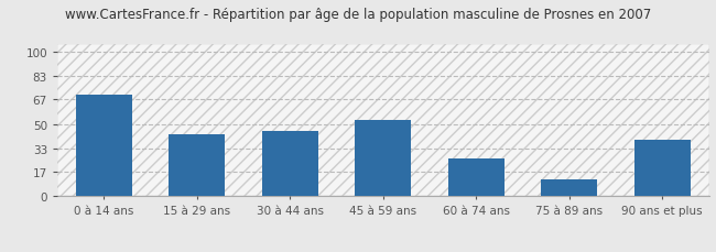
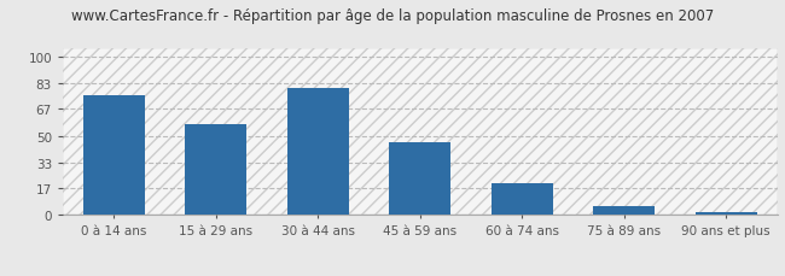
0 à 14 ans: 70 -> 76
15 à 29 ans: 43 -> 57
30 à 44 ans: 45 -> 80
45 à 59 ans: 53 -> 46
60 à 74 ans: 26 -> 20
75 à 89 ans: 12 -> 6
90 ans et plus: 39 -> 2
